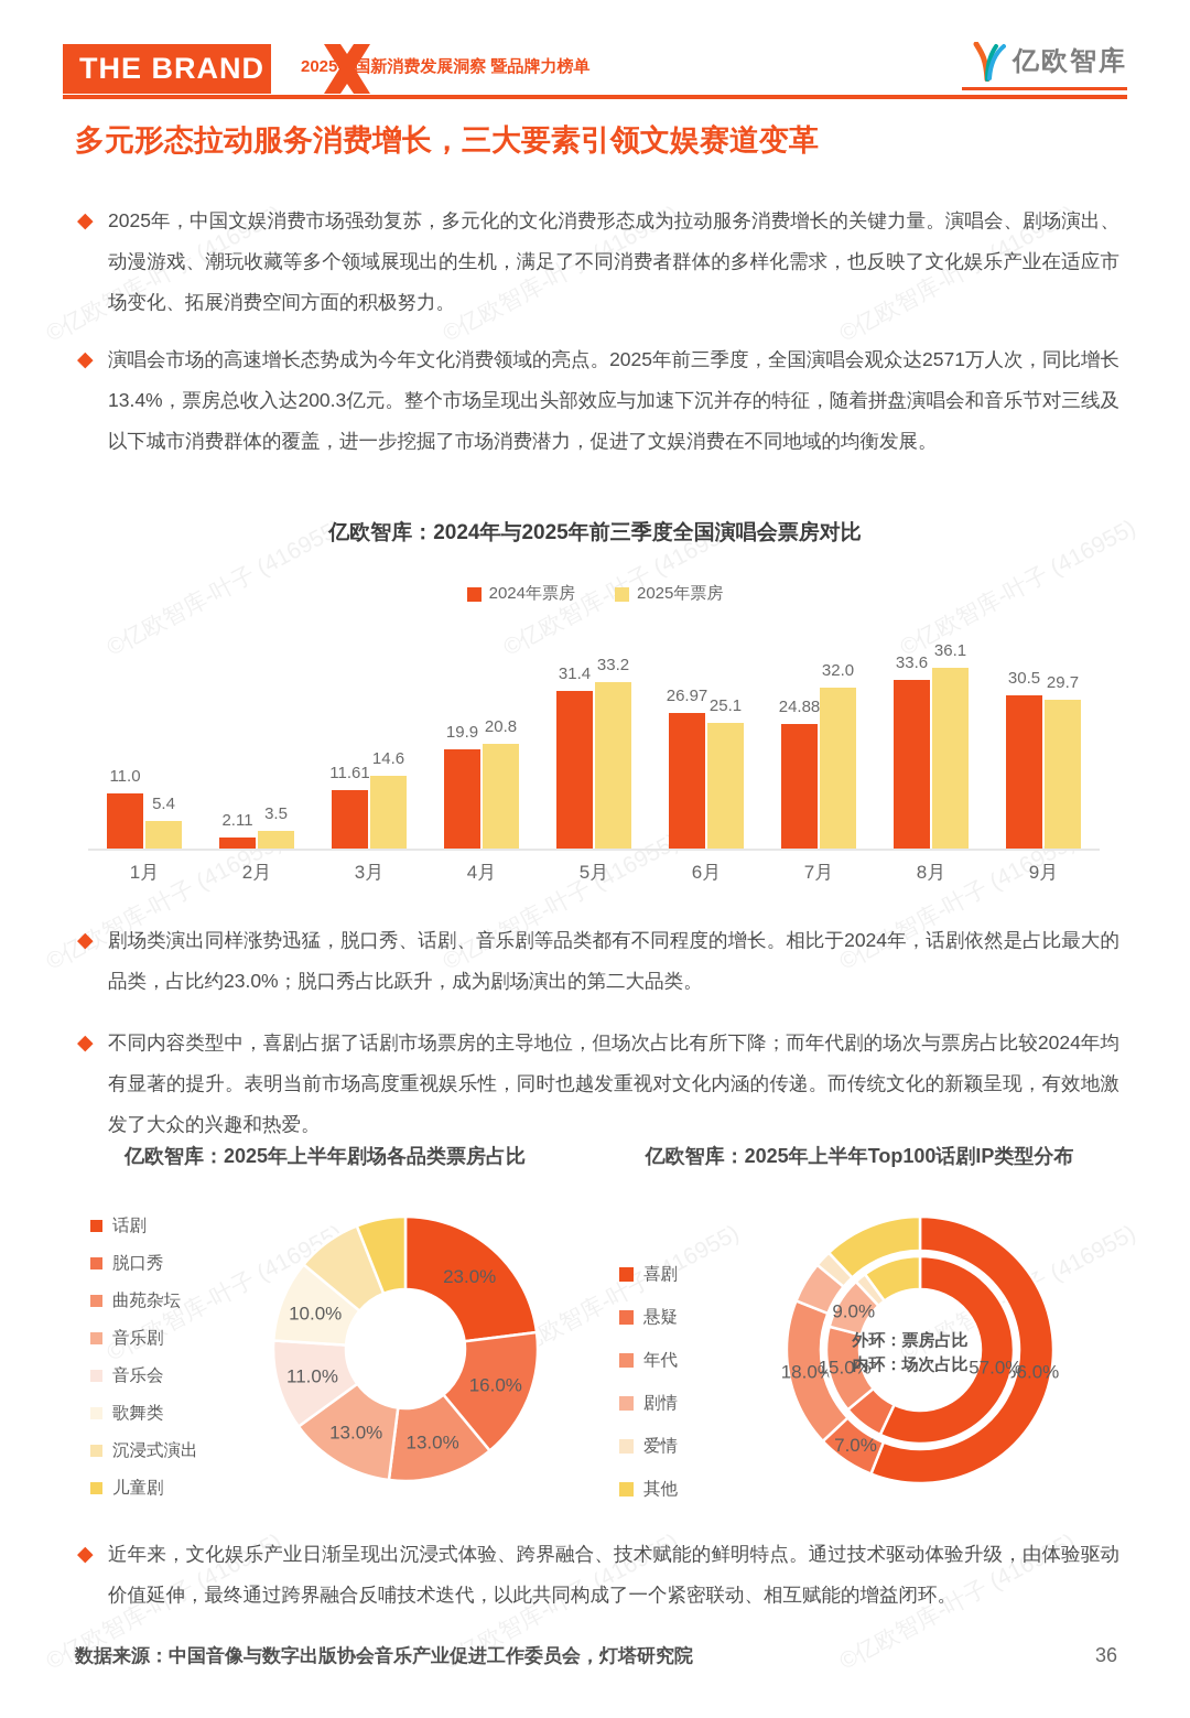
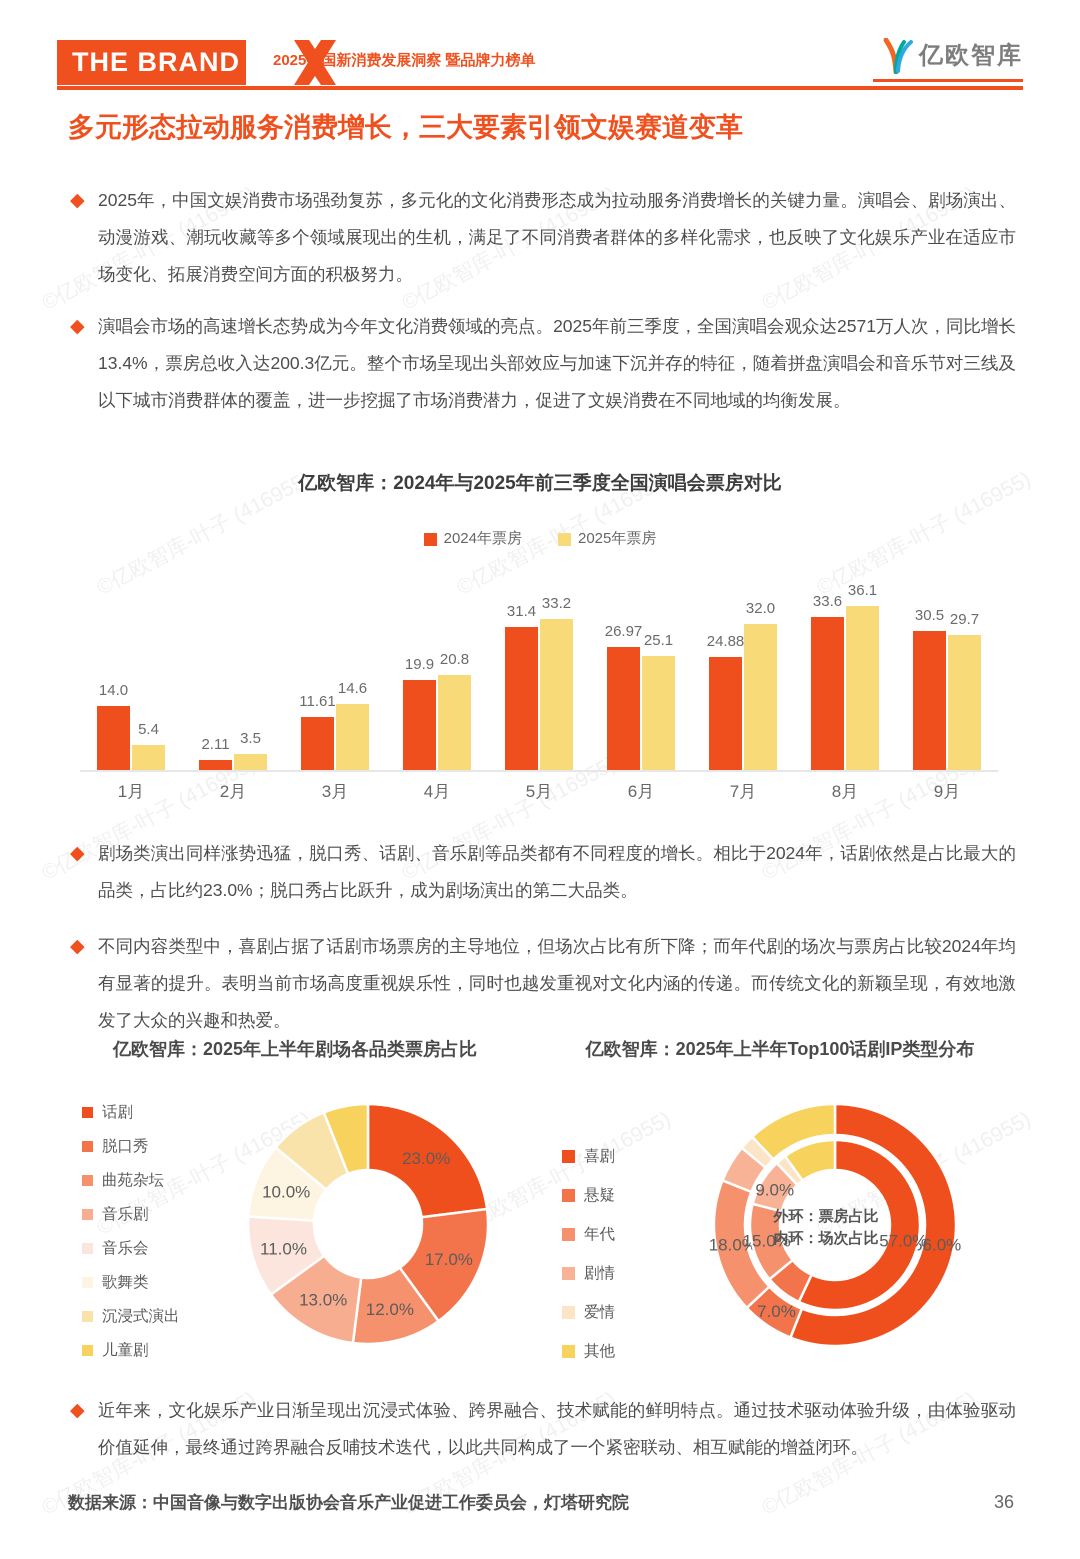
亿欧智库：2024年与2025年前三季度全国演唱会票房对比/2024年票房/1月: 11.0 -> 14.0
亿欧智库：2025年上半年剧场各品类票房占比/脱口秀: 16.0% -> 17.0%
亿欧智库：2025年上半年剧场各品类票房占比/曲苑杂坛: 13.0% -> 12.0%
